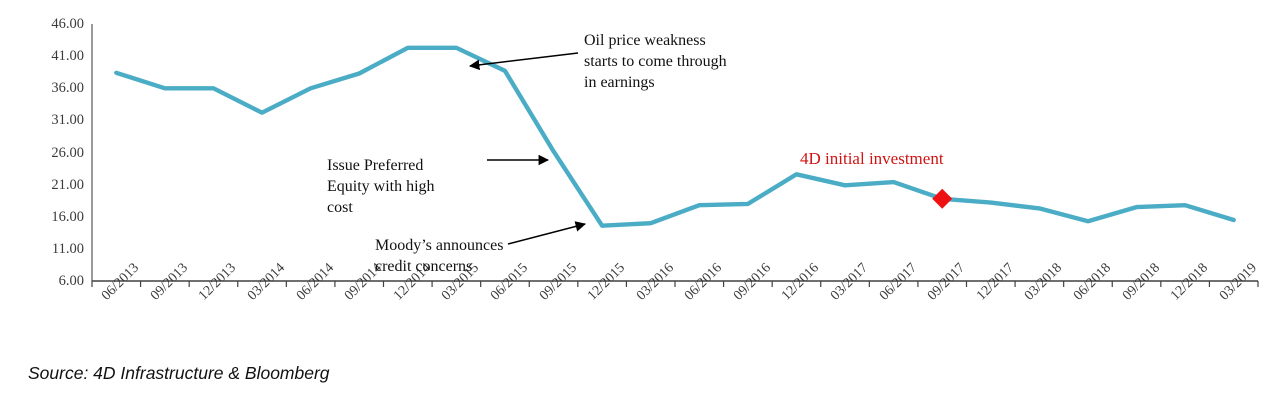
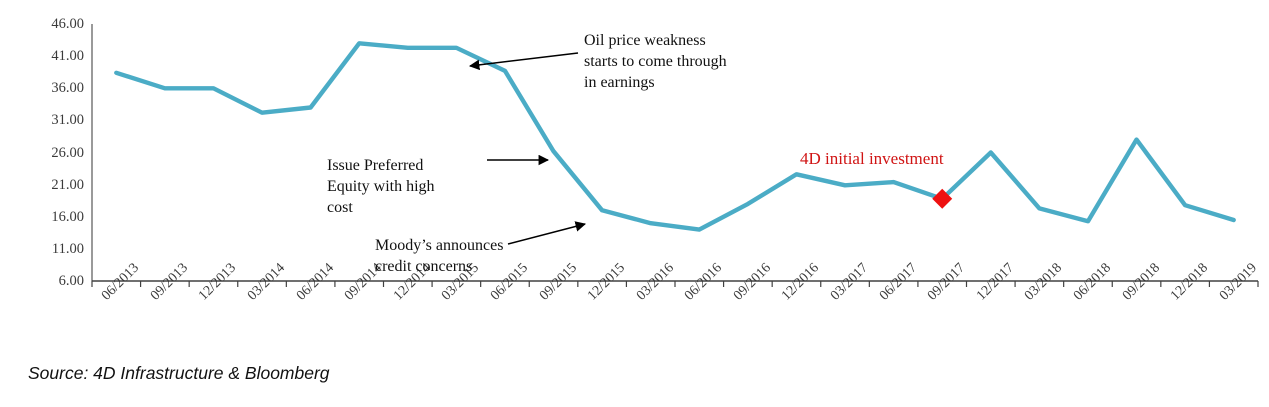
06/2014: 36 -> 33
09/2014: 38 -> 43
12/2015: 15 -> 17
06/2016: 18 -> 14
12/2017: 18 -> 26
09/2018: 18 -> 28
